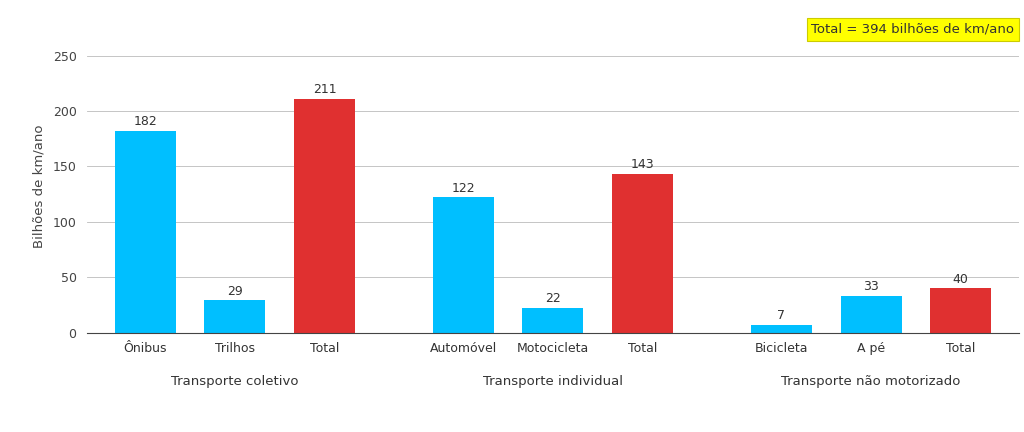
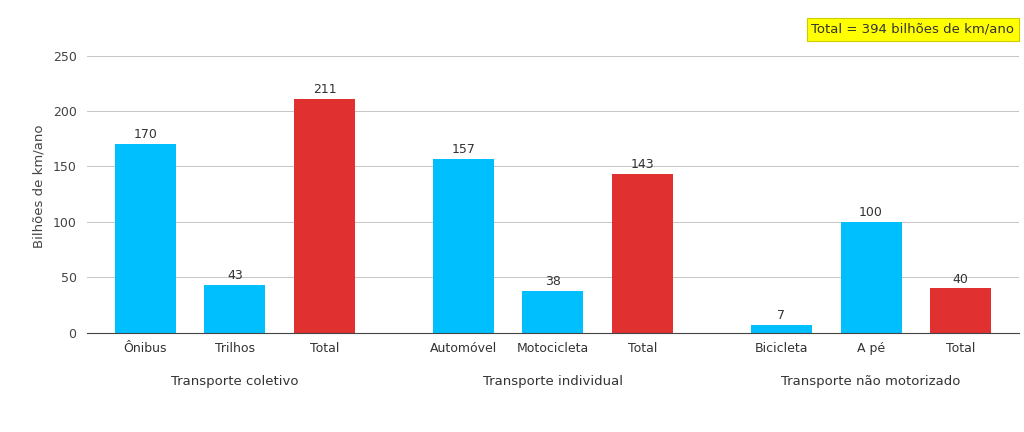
Ônibus: 182 -> 170
Trilhos: 29 -> 43
Automóvel: 122 -> 157
Motocicleta: 22 -> 38
A pé: 33 -> 100
